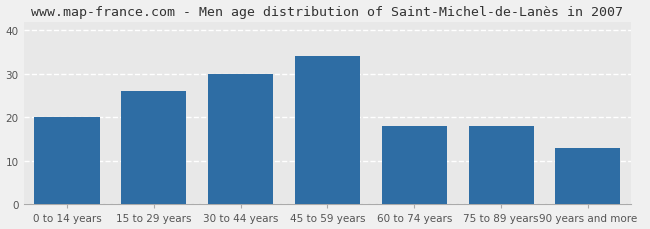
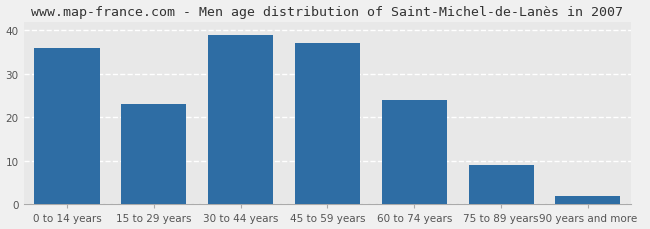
0 to 14 years: 20 -> 36
15 to 29 years: 26 -> 23
30 to 44 years: 30 -> 39
45 to 59 years: 34 -> 37
60 to 74 years: 18 -> 24
75 to 89 years: 18 -> 9
90 years and more: 13 -> 2
